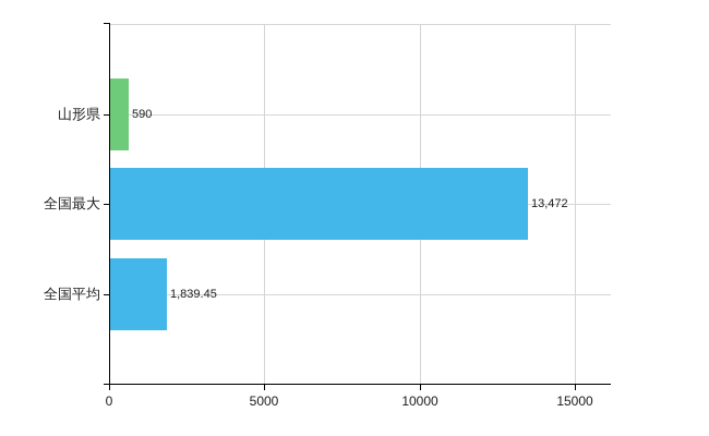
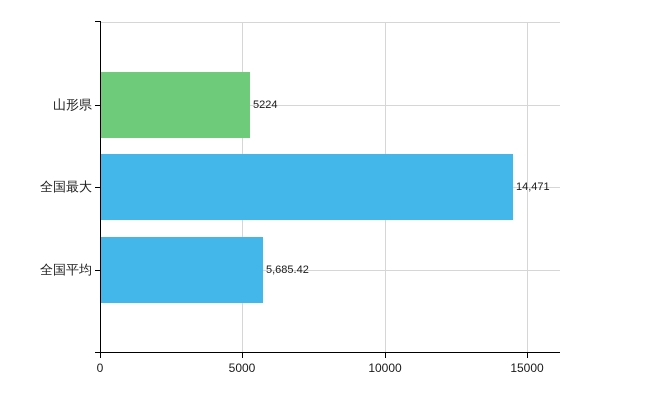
山形県: 590 -> 5224
全国最大: 13,472 -> 14,471
全国平均: 1,839.45 -> 5,685.42
